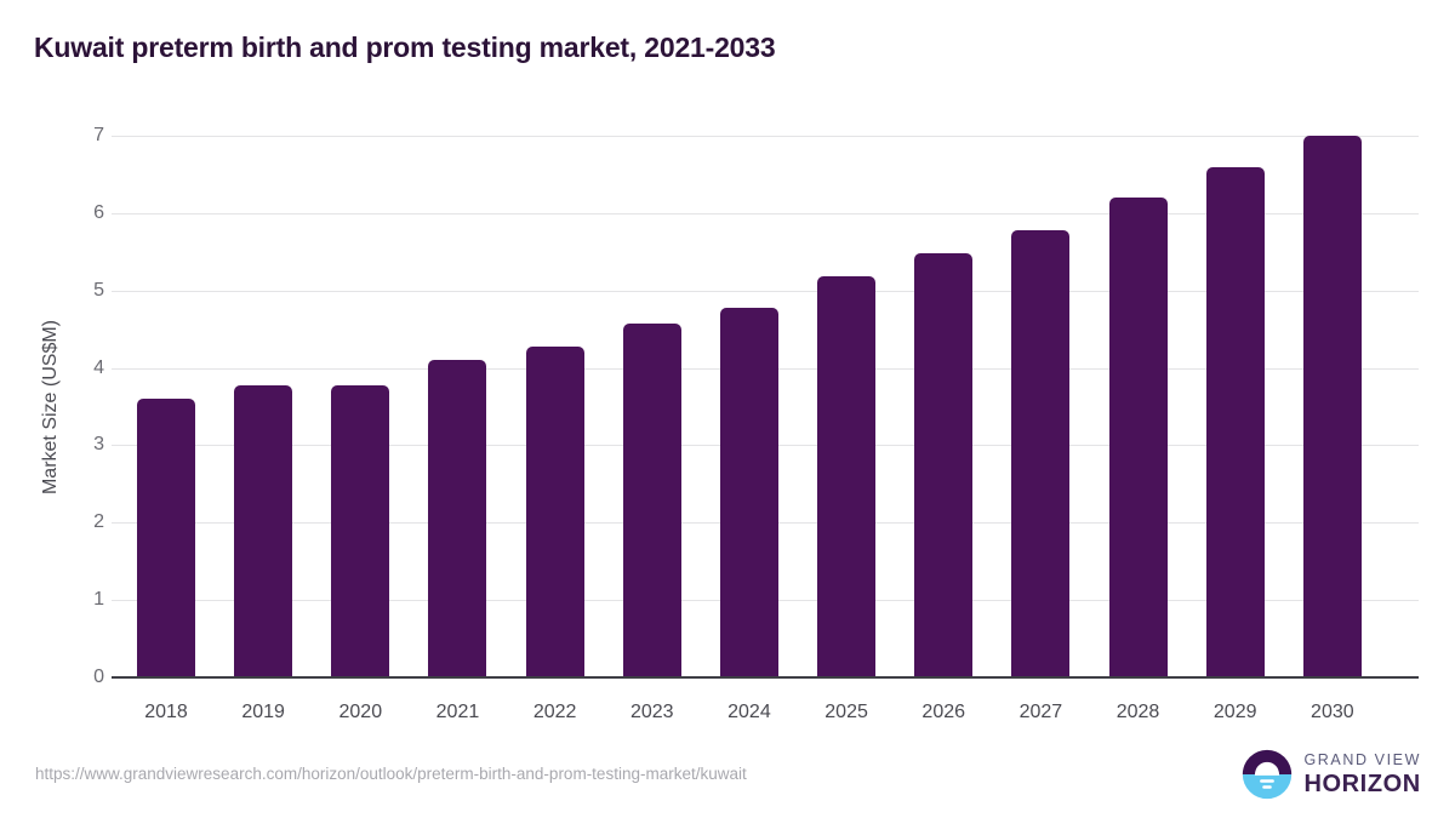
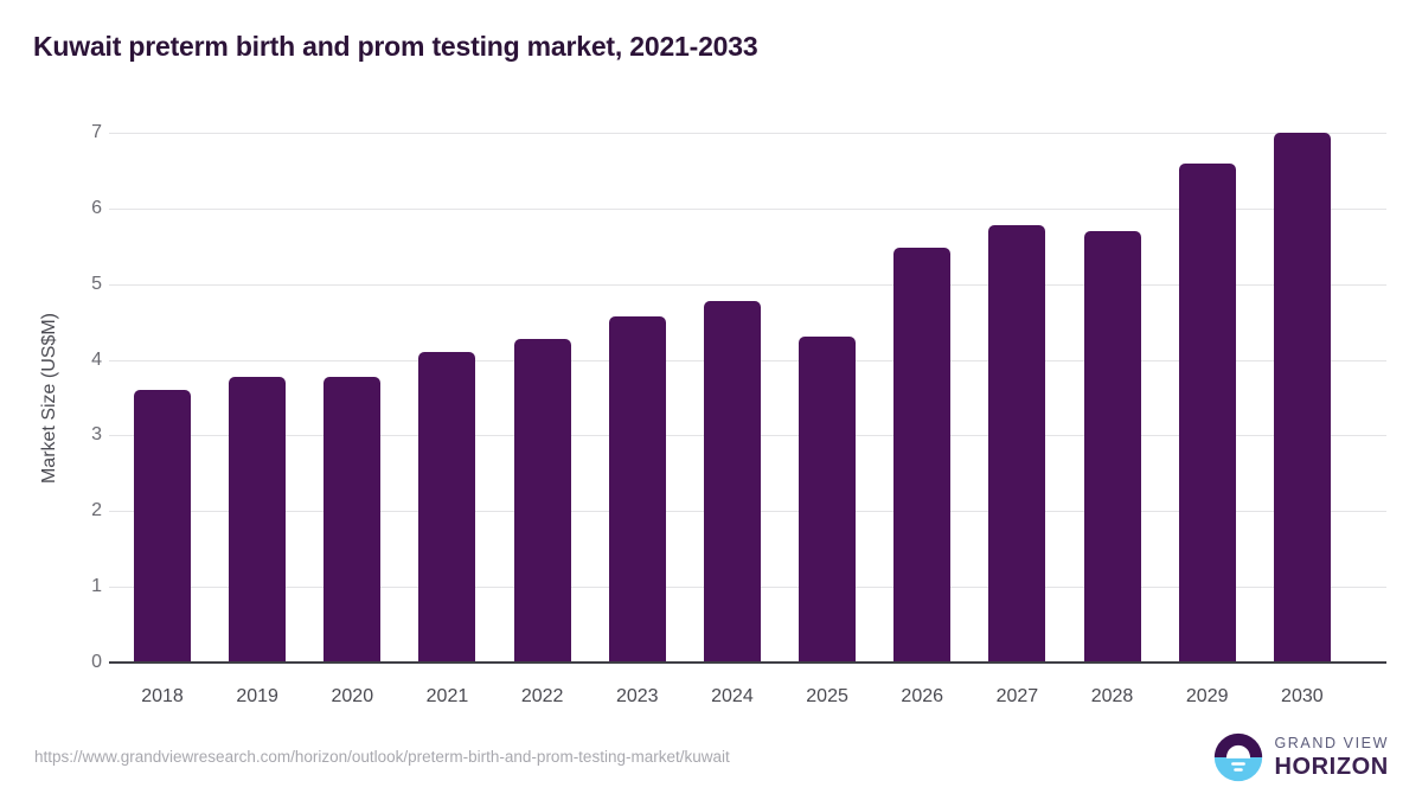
2025: 5.2 -> 4.3
2028: 6.2 -> 5.7
